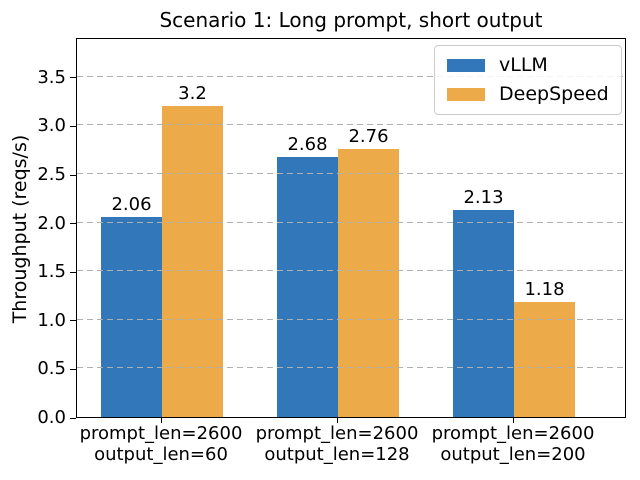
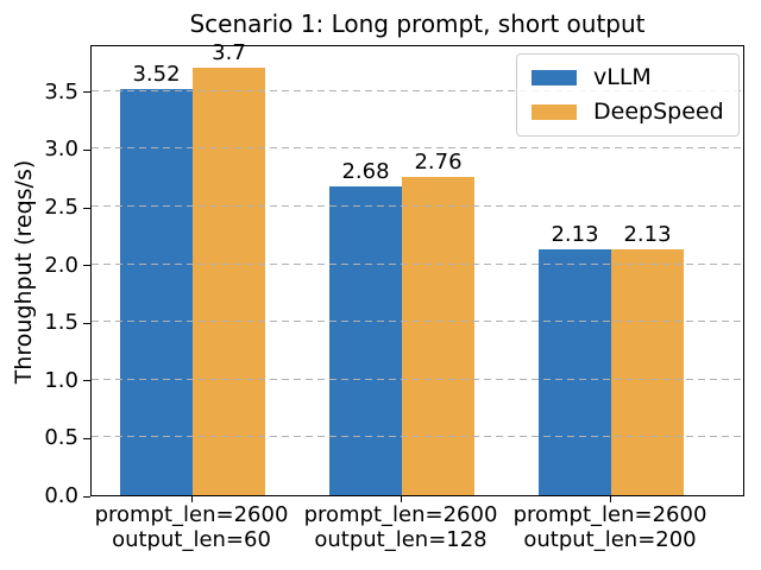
vLLM/prompt_len=2600 output_len=60: 2.06 -> 3.52
DeepSpeed/prompt_len=2600 output_len=60: 3.2 -> 3.7
DeepSpeed/prompt_len=2600 output_len=200: 1.18 -> 2.13
